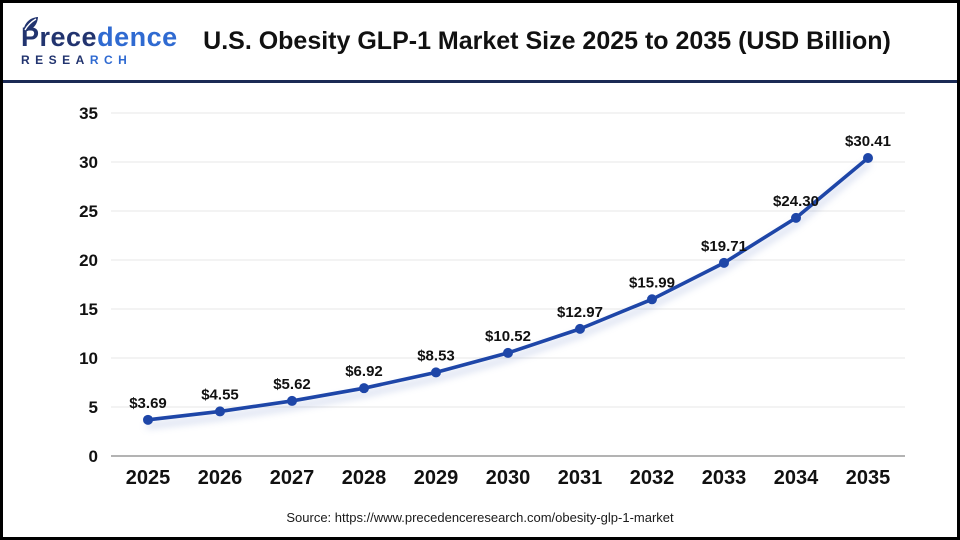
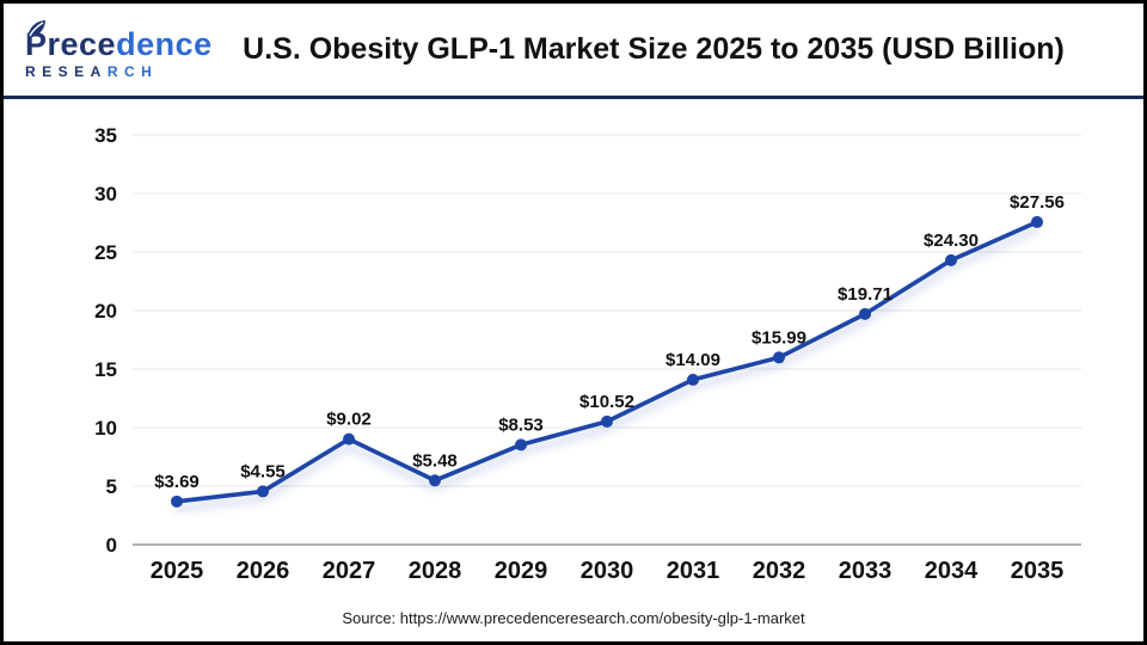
2027: $5.62 -> $9.02
2028: $6.92 -> $5.48
2031: $12.97 -> $14.09
2035: $30.41 -> $27.56
